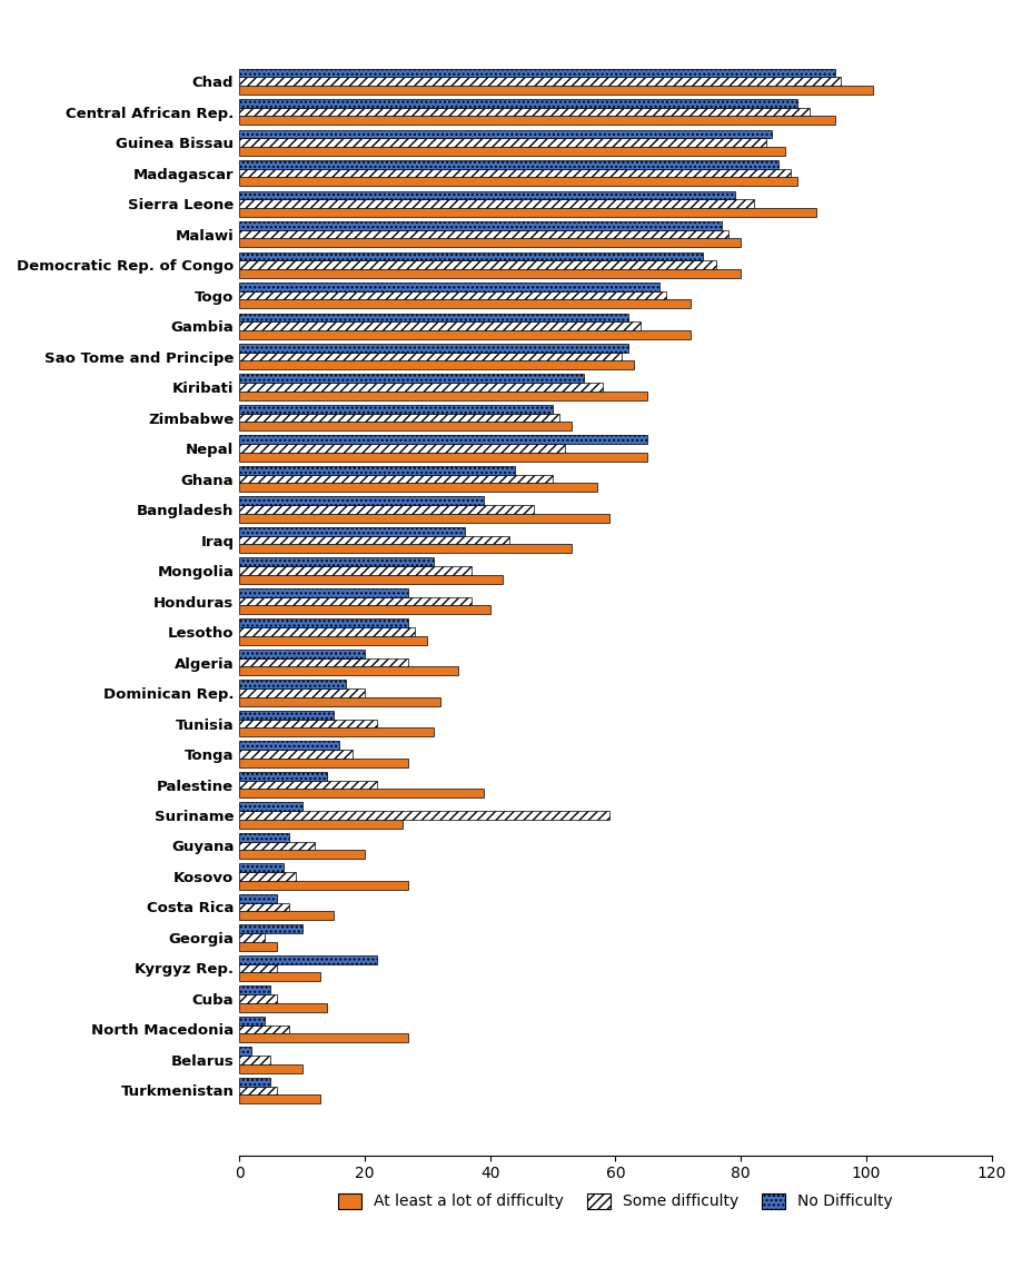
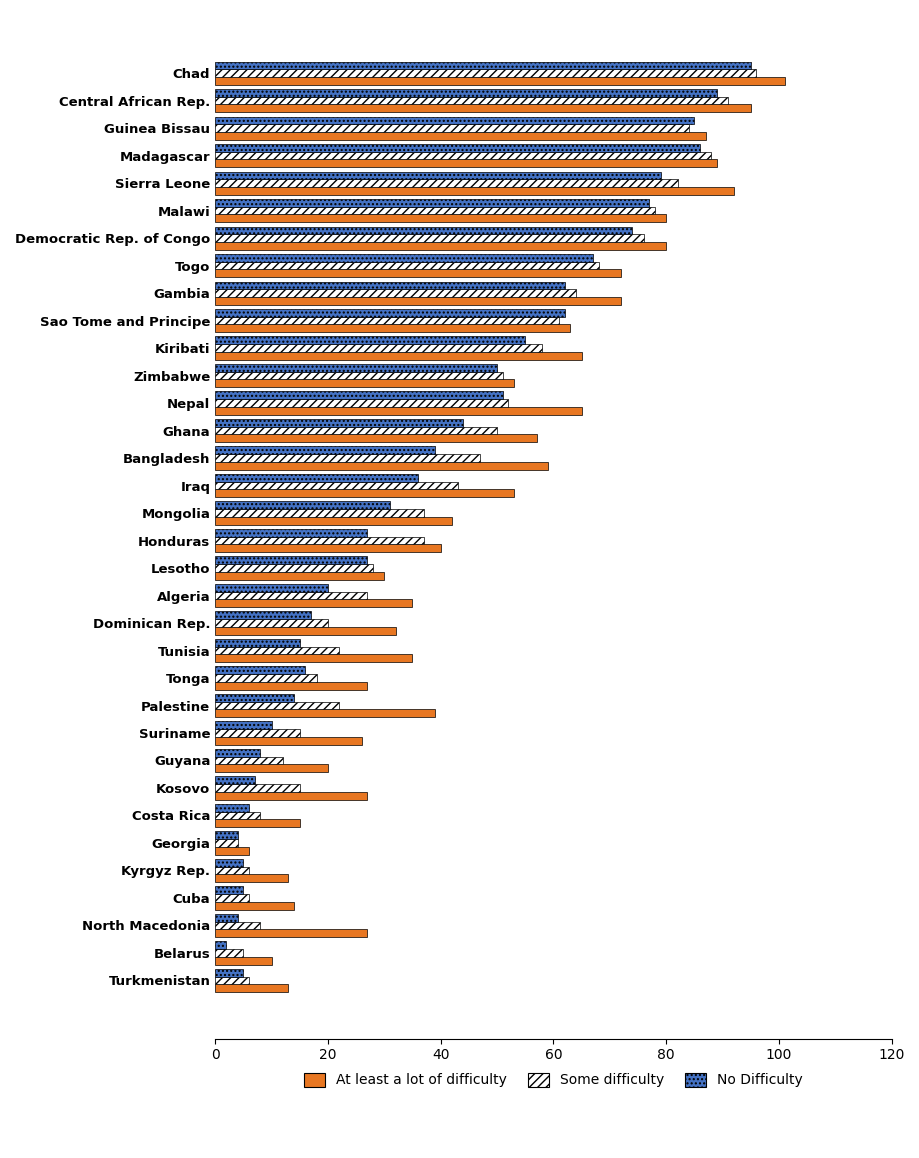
No Difficulty/Nepal: 65 -> 51
At least a lot of difficulty/Tunisia: 31 -> 35
Some difficulty/Suriname: 59 -> 15
Some difficulty/Kosovo: 9 -> 15
No Difficulty/Georgia: 10 -> 4
No Difficulty/Kyrgyz Rep.: 22 -> 5
